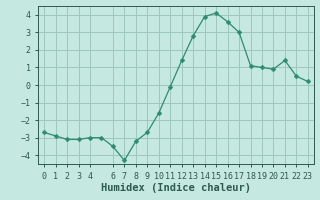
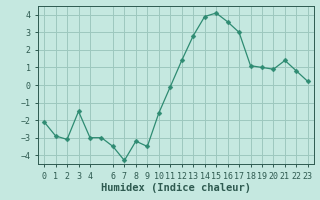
0: -2.7 -> -2.1
3: -3.1 -> -1.5
9: -2.7 -> -3.5
22: 0.5 -> 0.8
